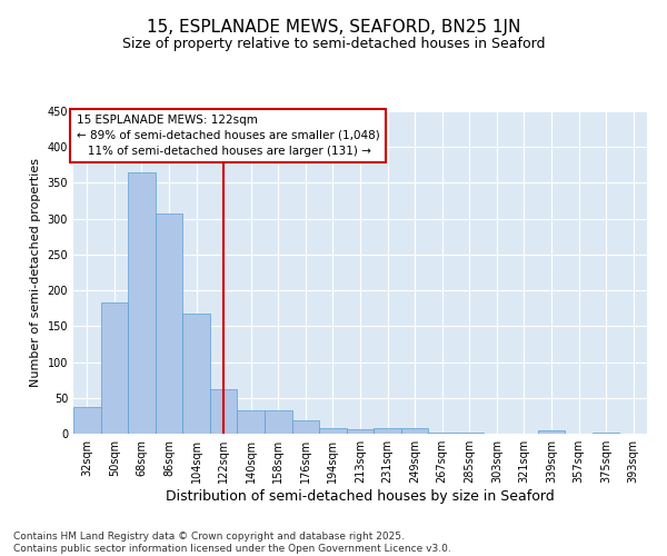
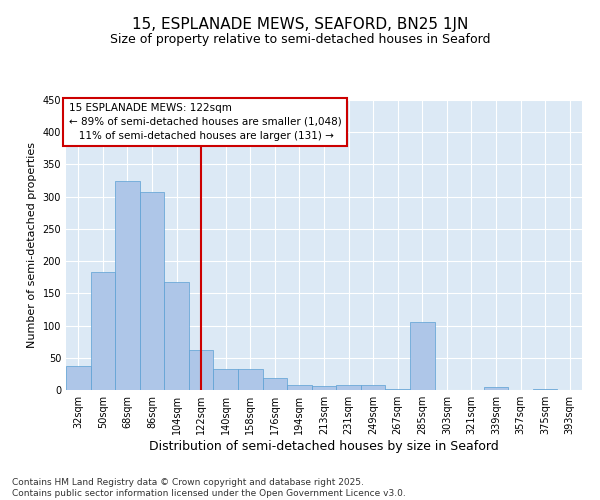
68sqm: 365 -> 324
285sqm: 1 -> 106
